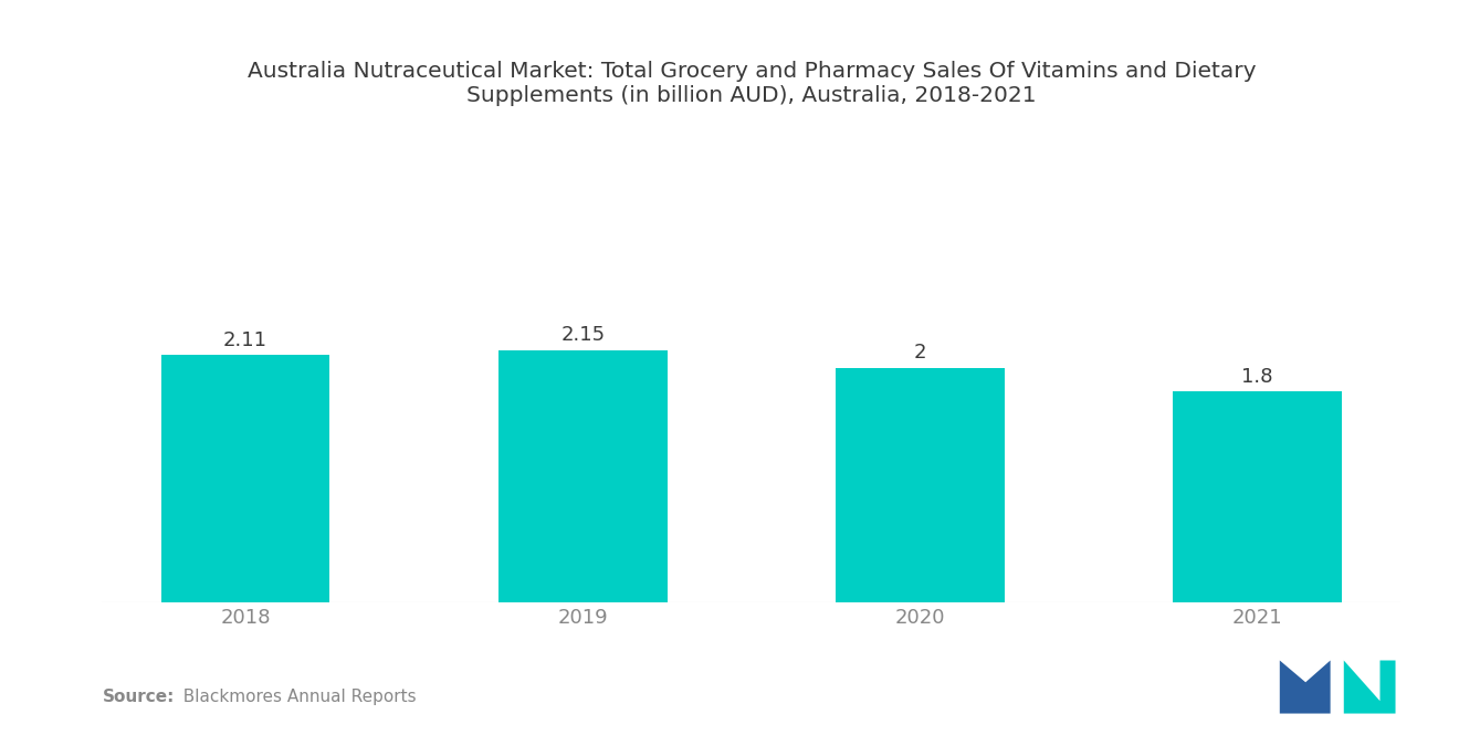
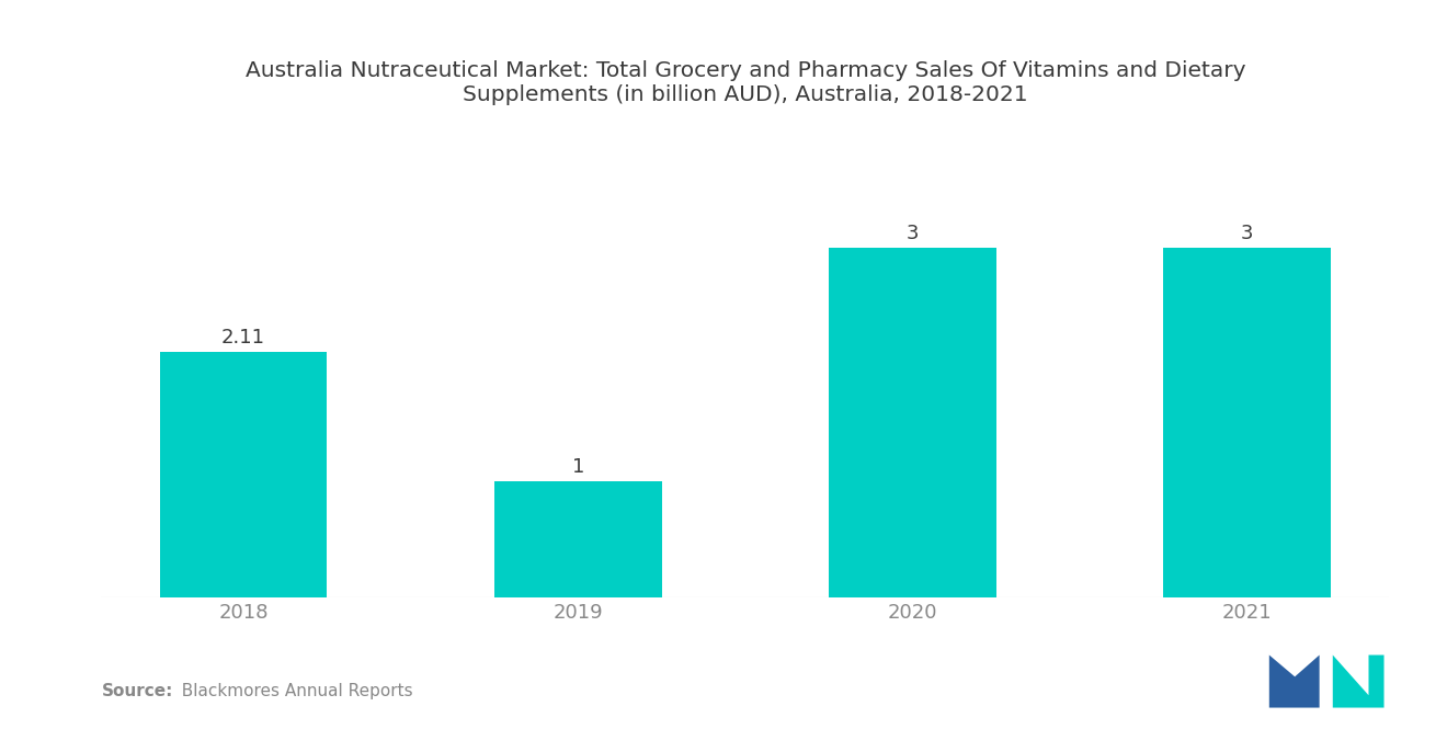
2019: 2.15 -> 1
2020: 2 -> 3
2021: 1.8 -> 3
